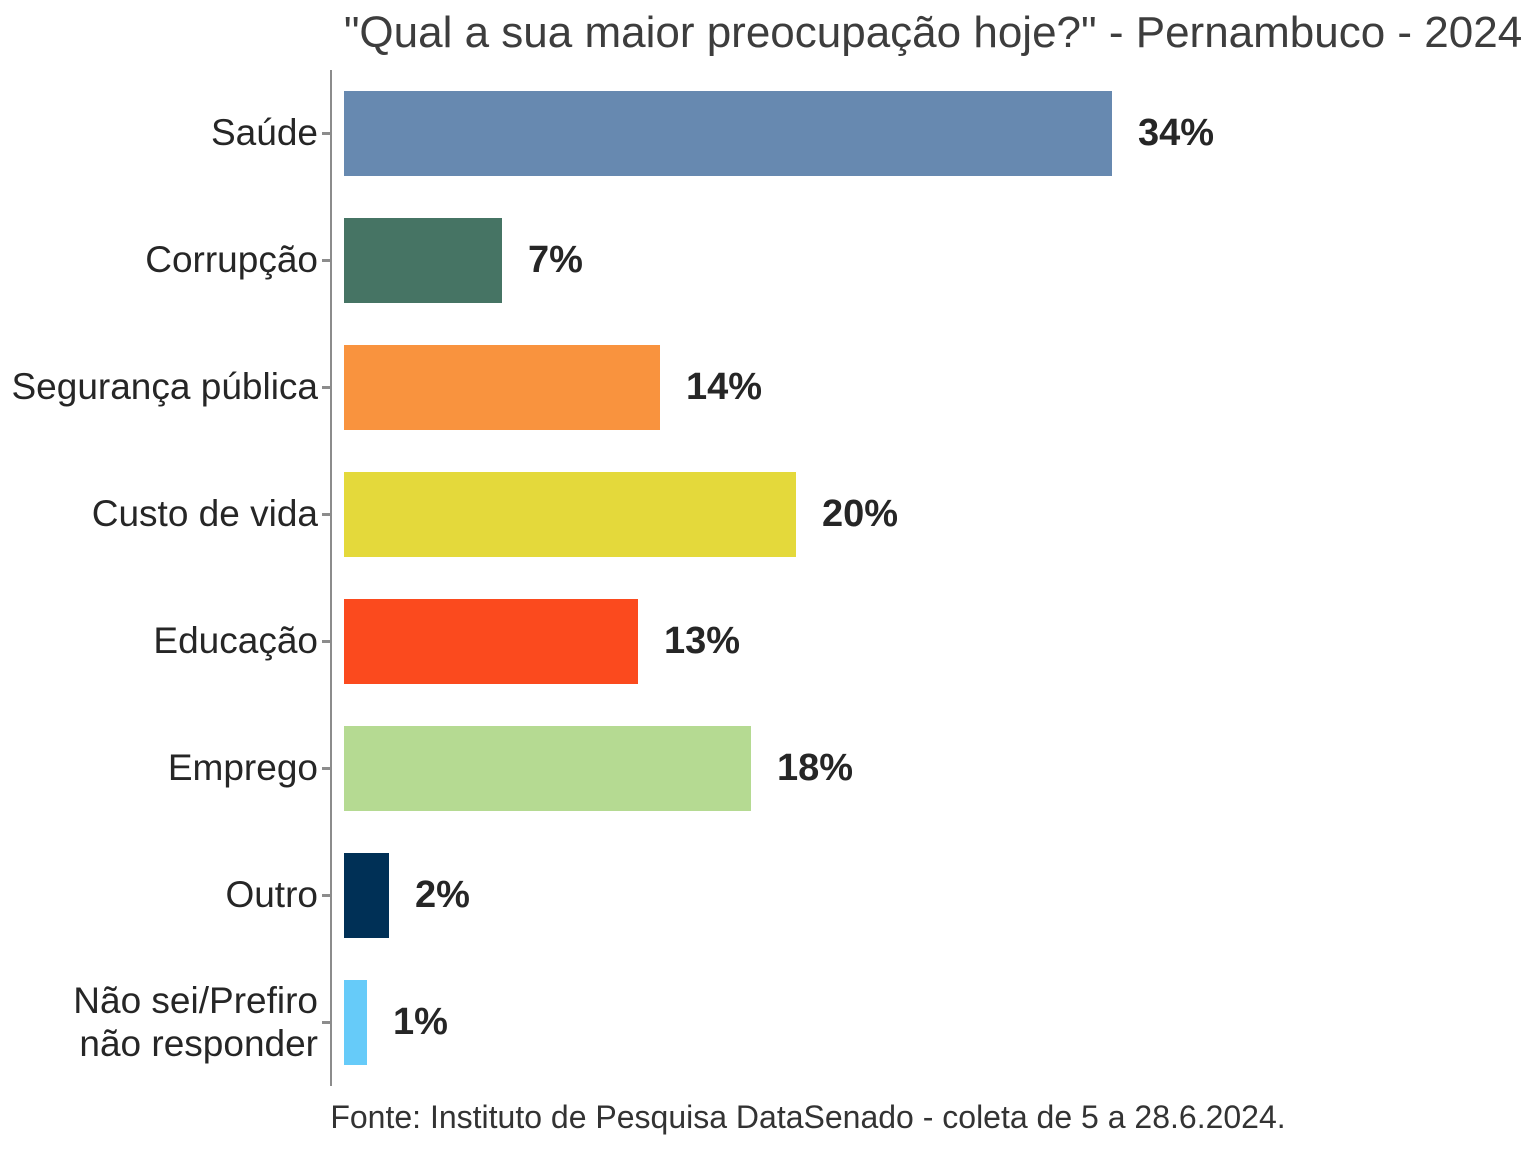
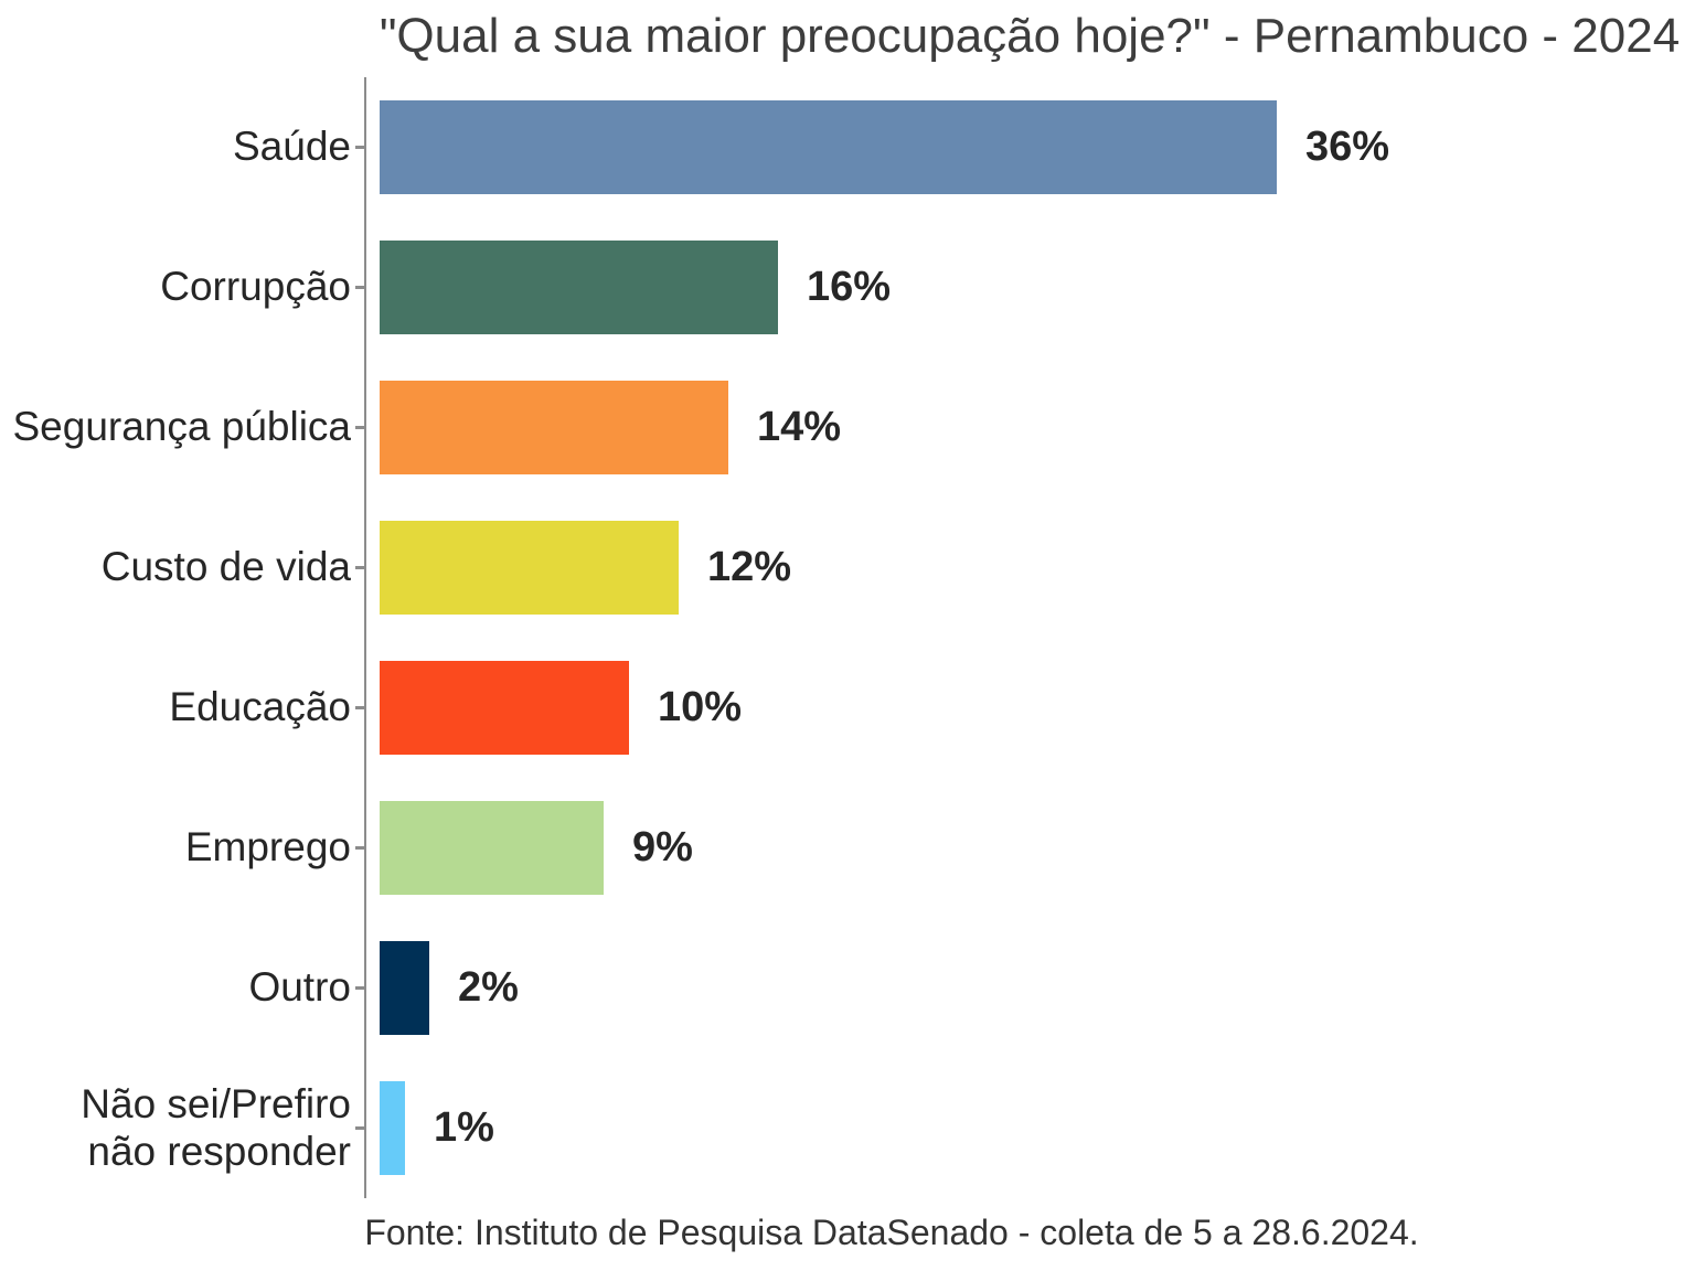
Saúde: 34% -> 36%
Corrupção: 7% -> 16%
Custo de vida: 20% -> 12%
Educação: 13% -> 10%
Emprego: 18% -> 9%
